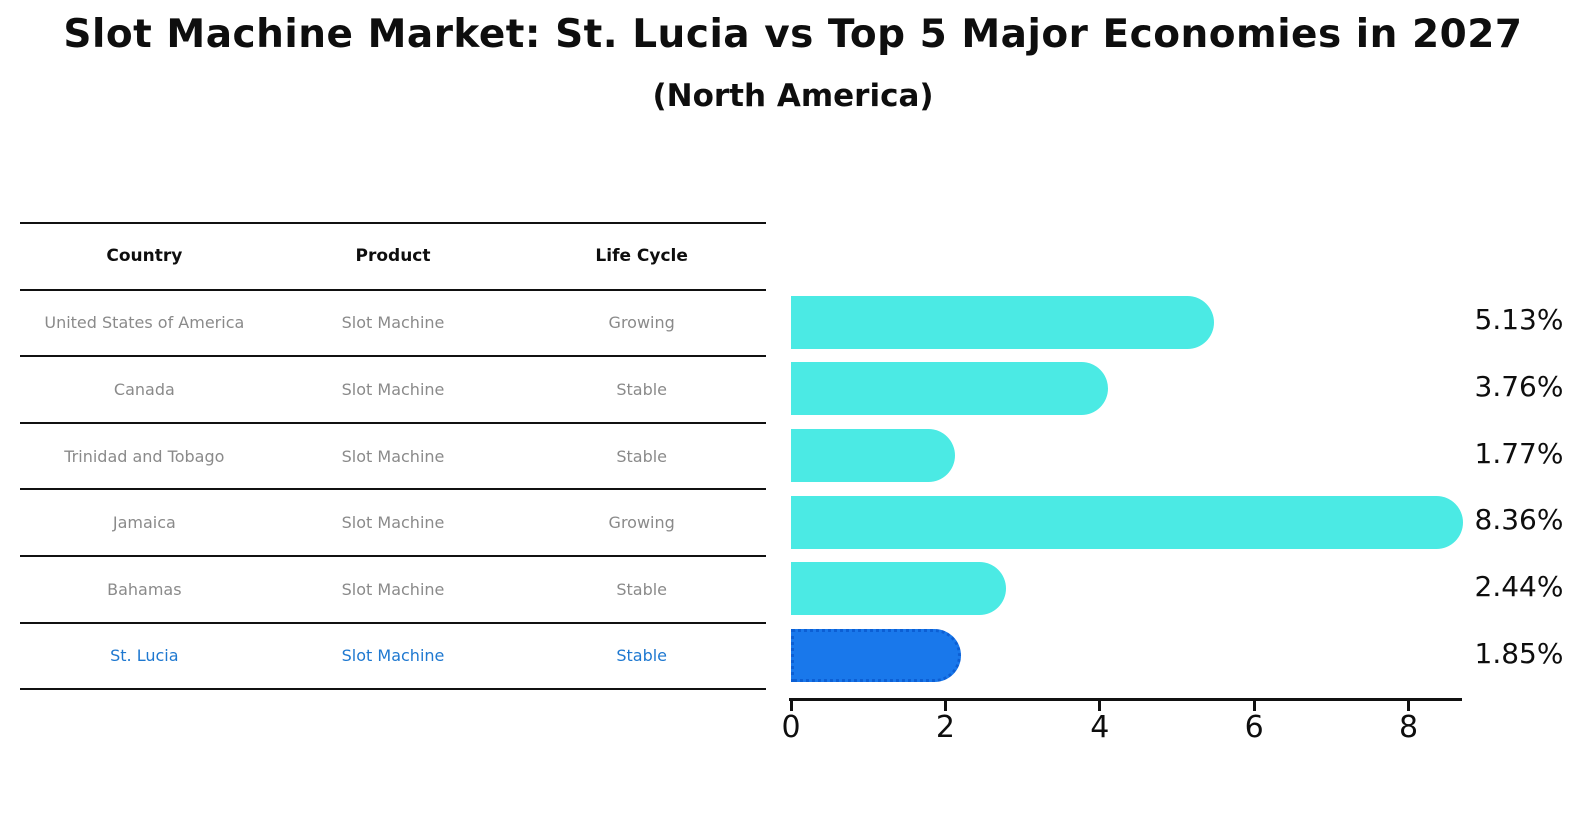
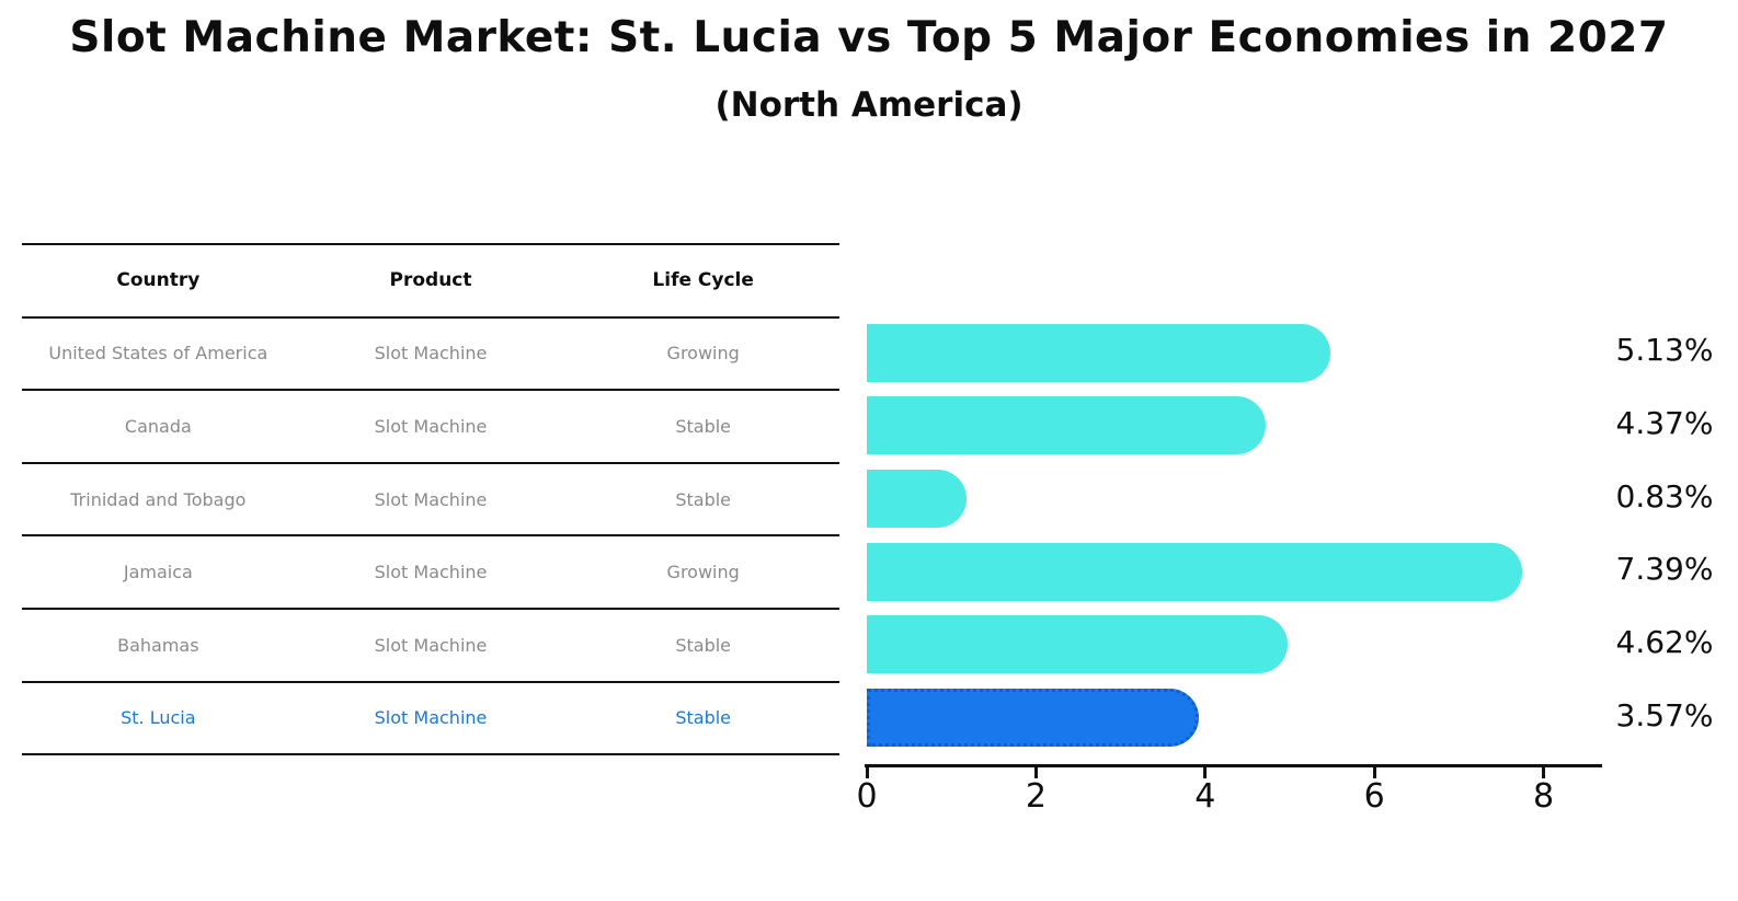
Canada: 3.76% -> 4.37%
Trinidad and Tobago: 1.77% -> 0.83%
Jamaica: 8.36% -> 7.39%
Bahamas: 2.44% -> 4.62%
St. Lucia: 1.85% -> 3.57%
